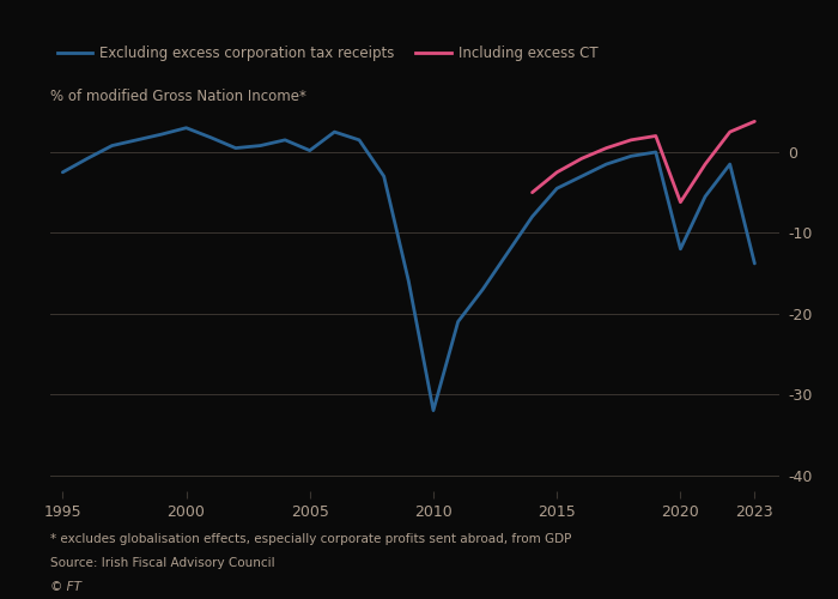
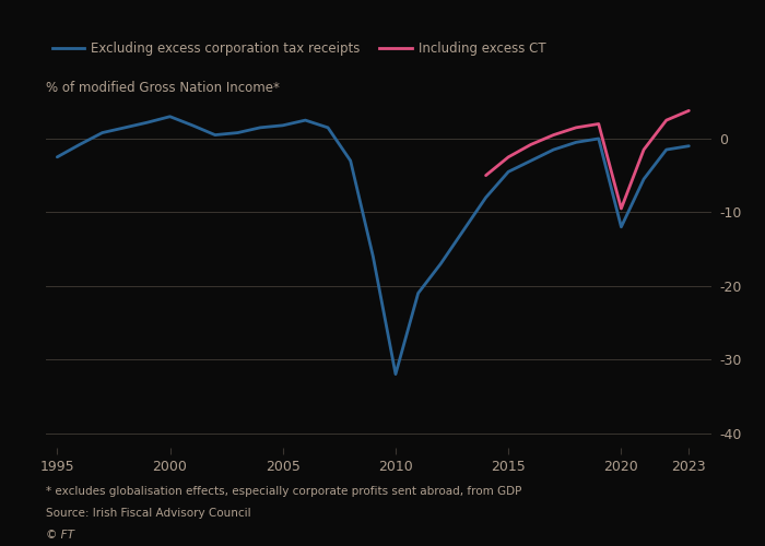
Excluding excess corporation tax receipts/2005: 0.2 -> 1.8
Including excess CT/2020: -6.2 -> -9.5
Excluding excess corporation tax receipts/2023: -13.8 -> -1.0
